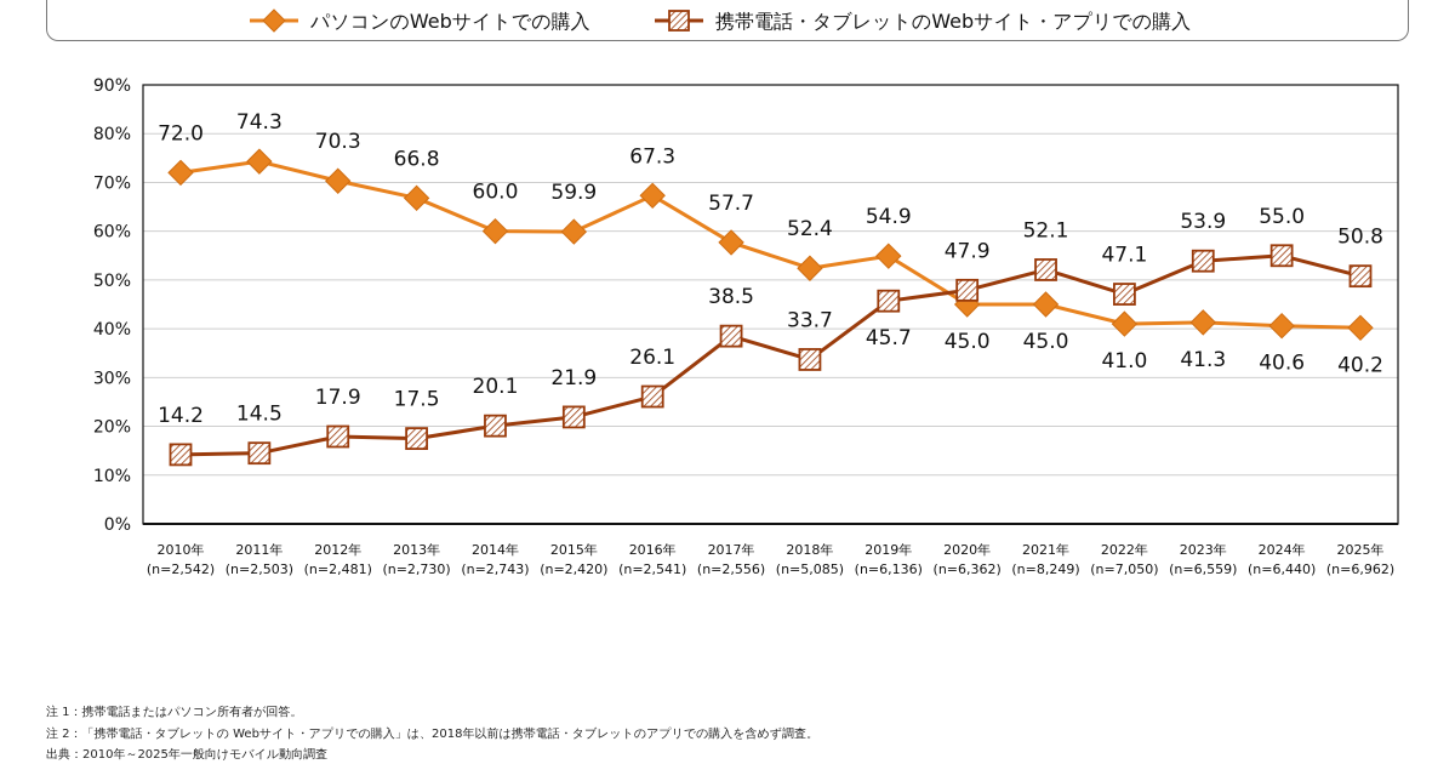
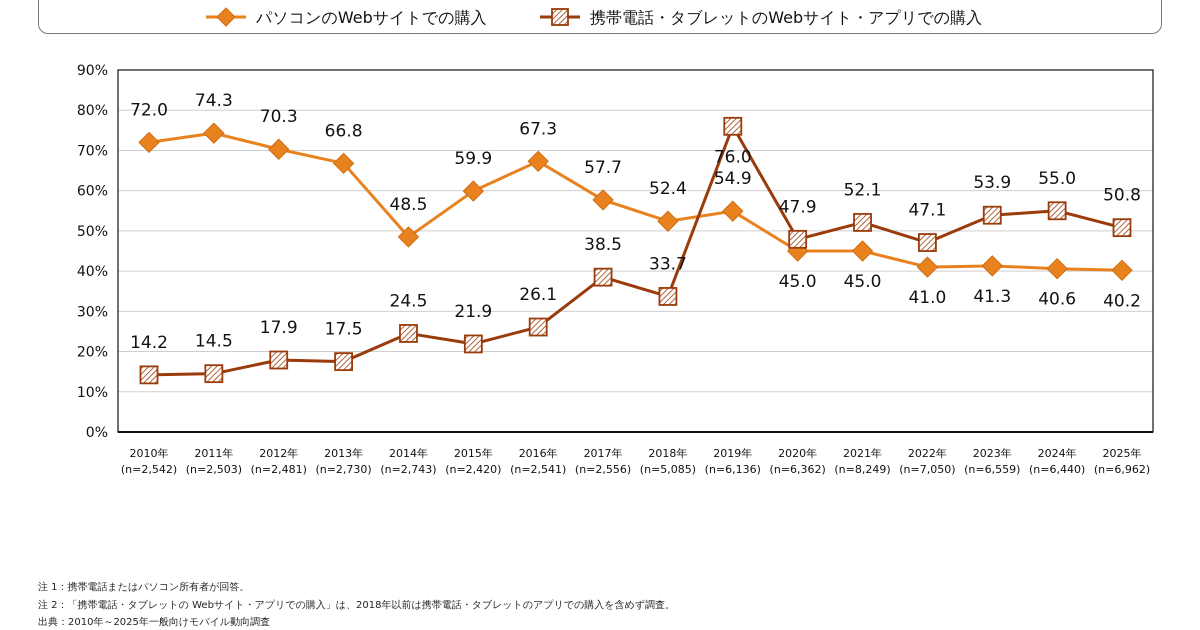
パソコンのWebサイトでの購入/2014年: 60.0 -> 48.5
携帯電話・タブレットのWebサイト・アプリでの購入/2014年: 20.1 -> 24.5
携帯電話・タブレットのWebサイト・アプリでの購入/2019年: 45.7 -> 76.0
